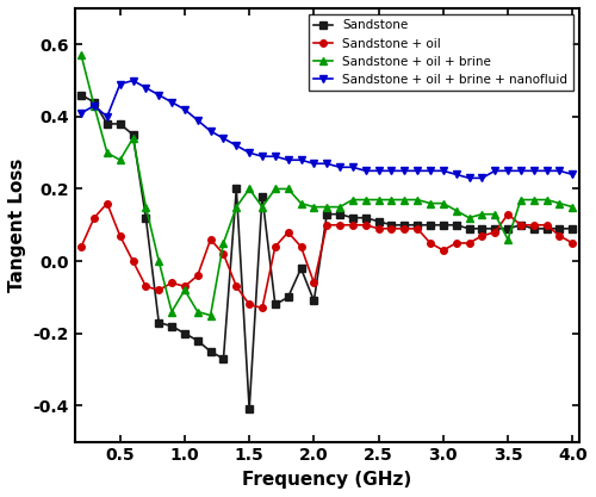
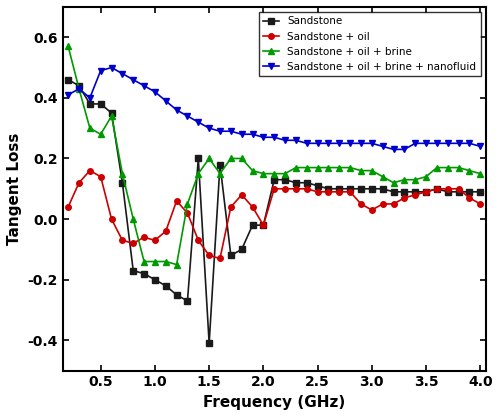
Sandstone + oil/0.5: 0.07 -> 0.14
Sandstone + oil + brine/1.0: -0.08 -> -0.14
Sandstone/2.0: -0.11 -> -0.02
Sandstone + oil/2.0: -0.06 -> -0.02
Sandstone + oil/3.5: 0.13 -> 0.09
Sandstone + oil + brine/3.5: 0.06 -> 0.14
